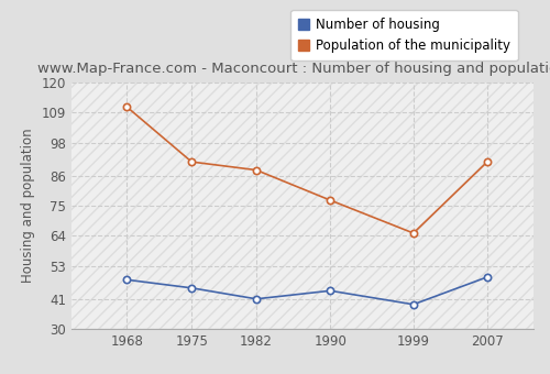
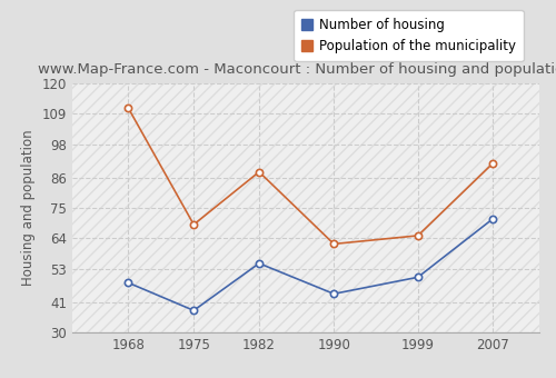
Number of housing/1975: 45 -> 38
Population of the municipality/1975: 91 -> 69
Number of housing/1982: 41 -> 55
Population of the municipality/1990: 77 -> 62
Number of housing/1999: 39 -> 50
Number of housing/2007: 49 -> 71
